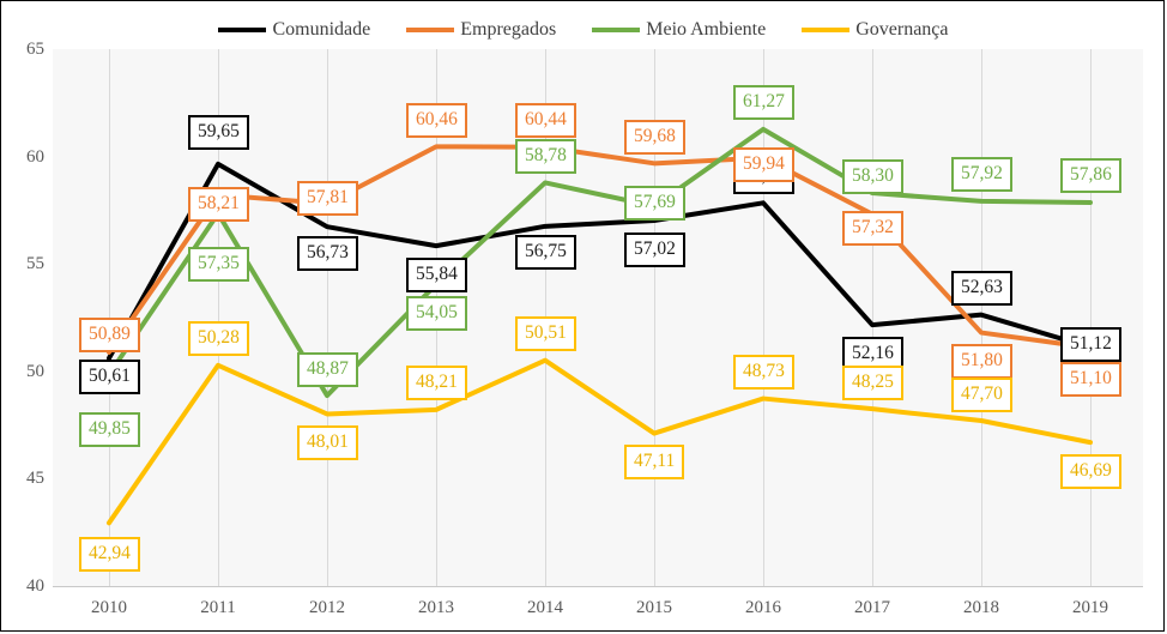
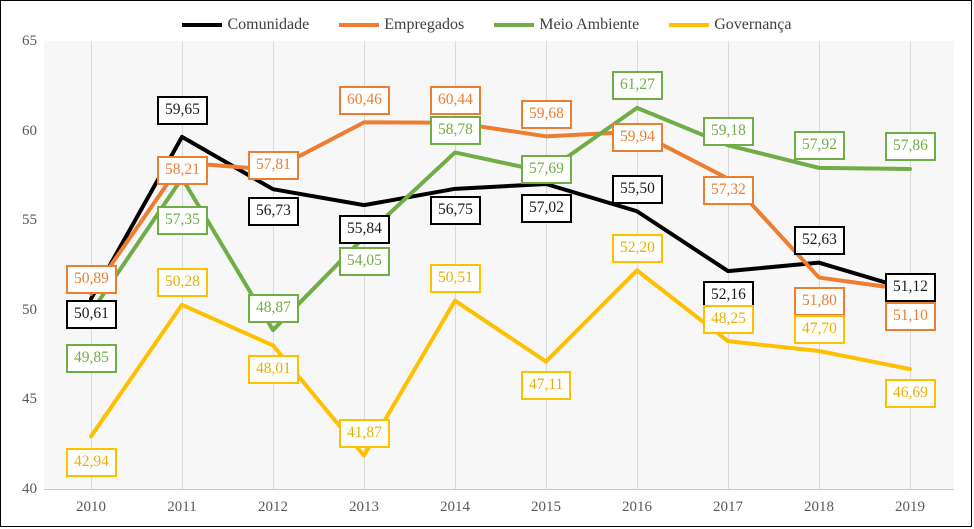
Governança/2013: 48,21 -> 41,87
Comunidade/2016: 57,84 -> 55,50
Governança/2016: 48,73 -> 52,20
Meio Ambiente/2017: 58,30 -> 59,18
